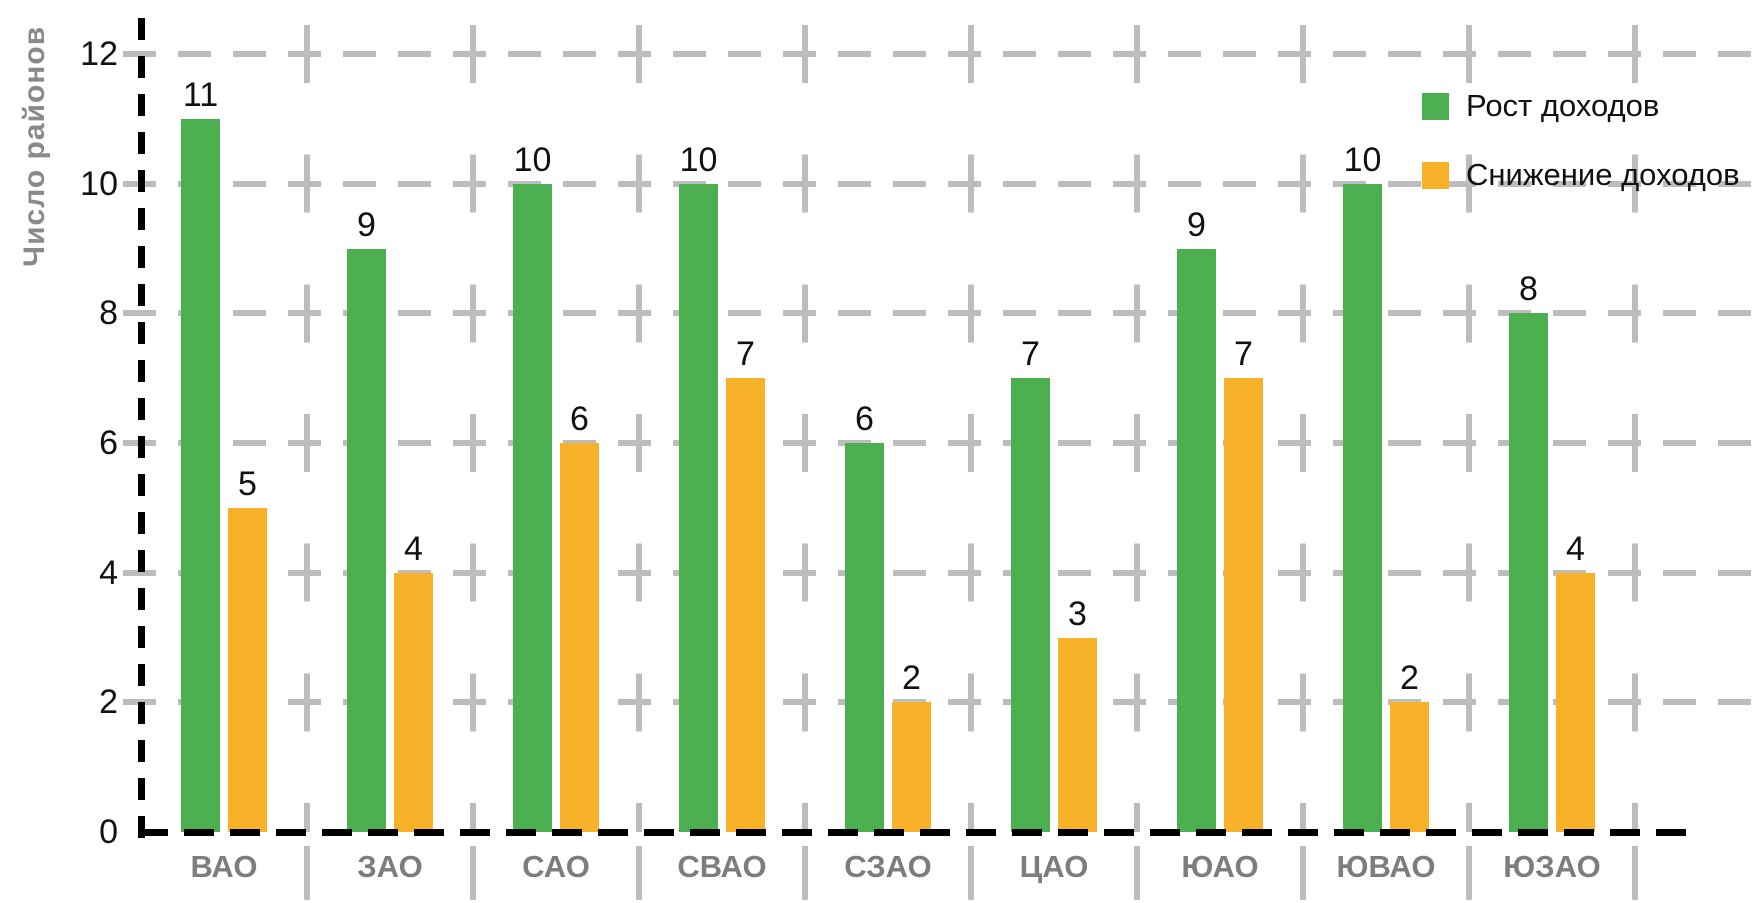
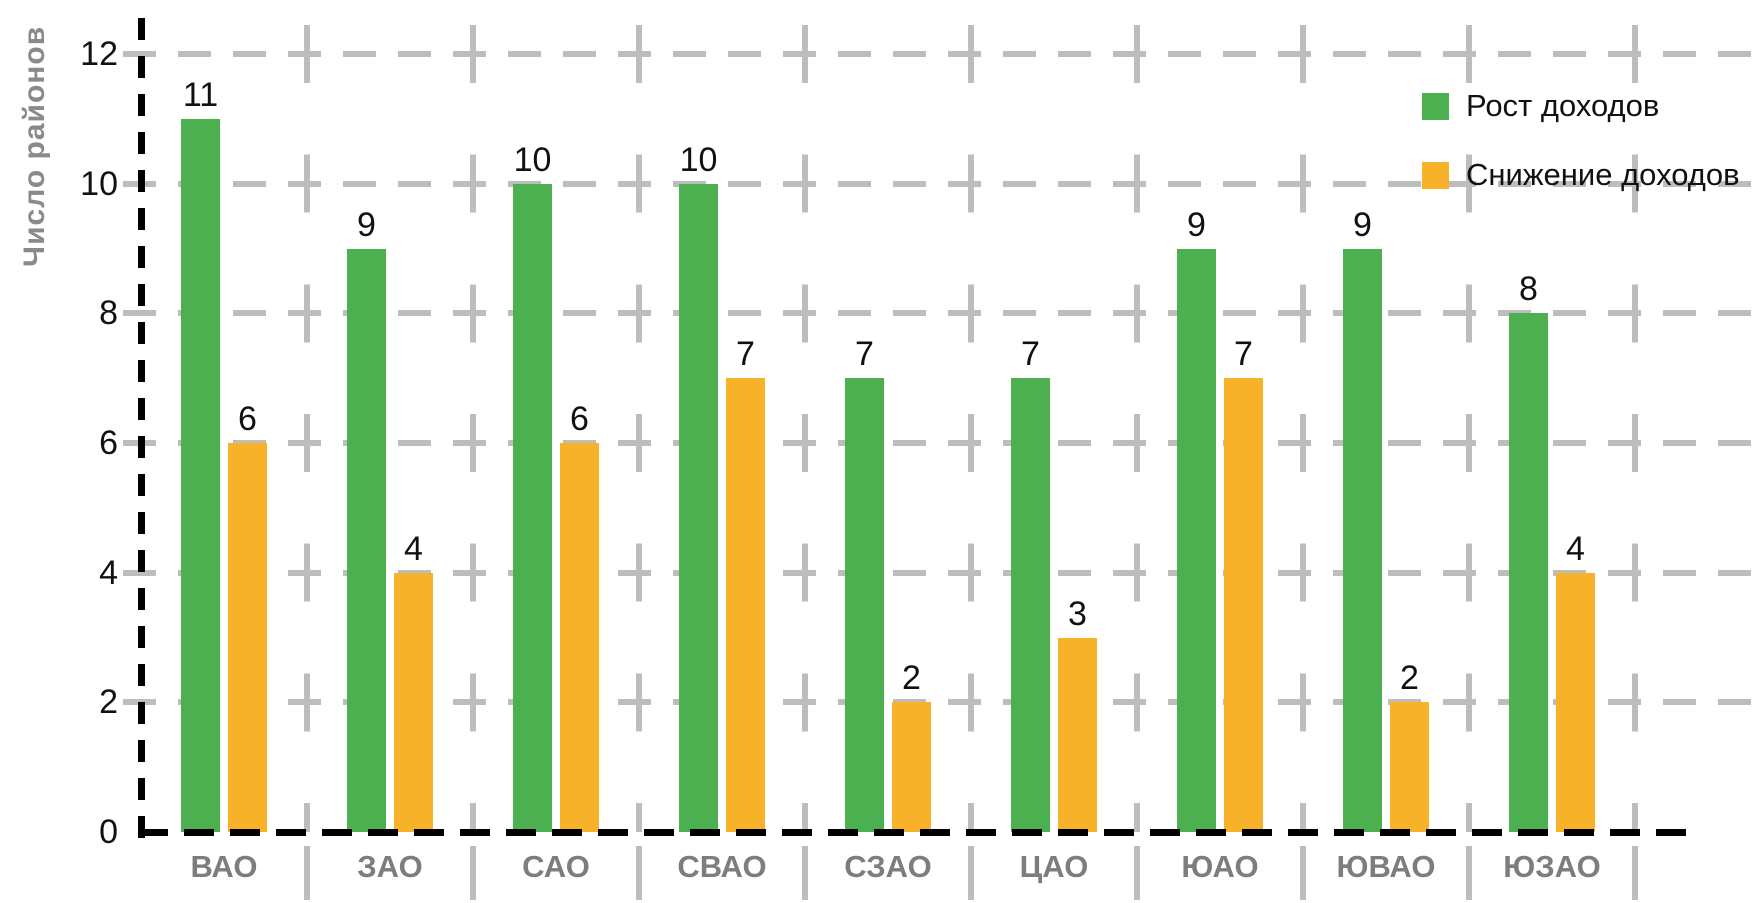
Снижение доходов/ВАО: 5 -> 6
Рост доходов/СЗАО: 6 -> 7
Рост доходов/ЮВАО: 10 -> 9
